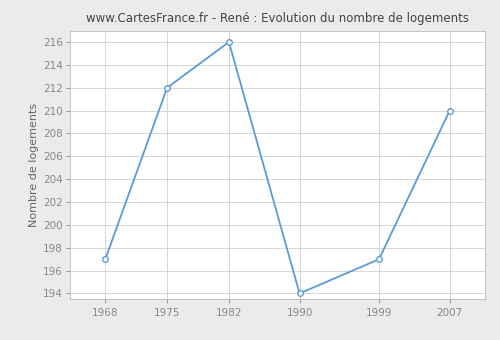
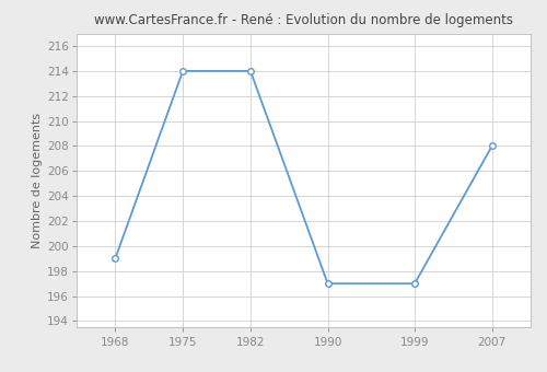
1968: 197 -> 199
1975: 212 -> 214
1982: 216 -> 214
1990: 194 -> 197
2007: 210 -> 208
